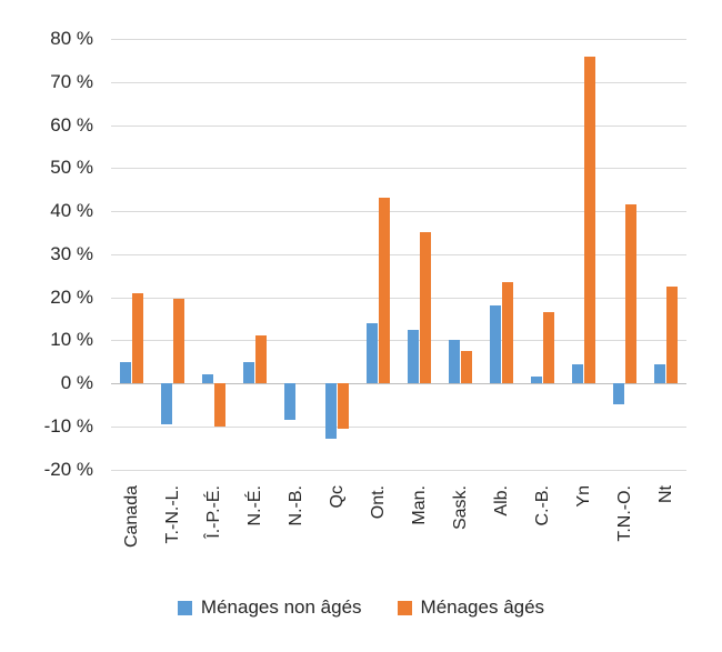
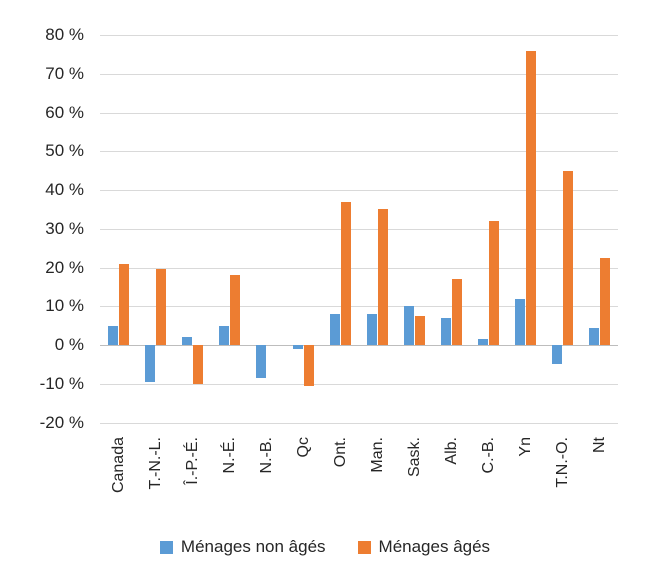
Ménages âgés/N.-É.: 11% -> 18%
Ménages non âgés/Qc: -13% -> -1%
Ménages non âgés/Ont.: 14% -> 8%
Ménages âgés/Ont.: 43% -> 37%
Ménages non âgés/Man.: 12% -> 8%
Ménages non âgés/Alb.: 18% -> 7%
Ménages âgés/Alb.: 24% -> 17%
Ménages âgés/C.-B.: 16% -> 32%
Ménages non âgés/Yn: 4% -> 12%
Ménages âgés/T.N.-O.: 42% -> 45%
